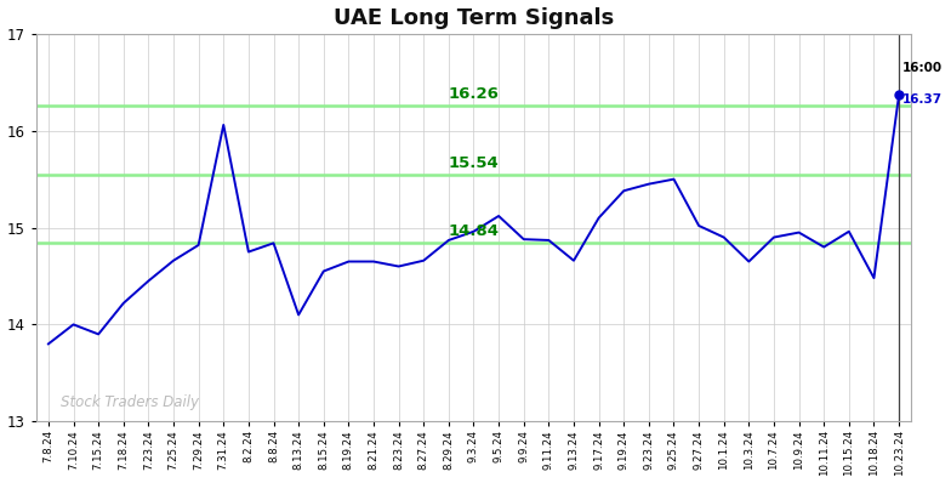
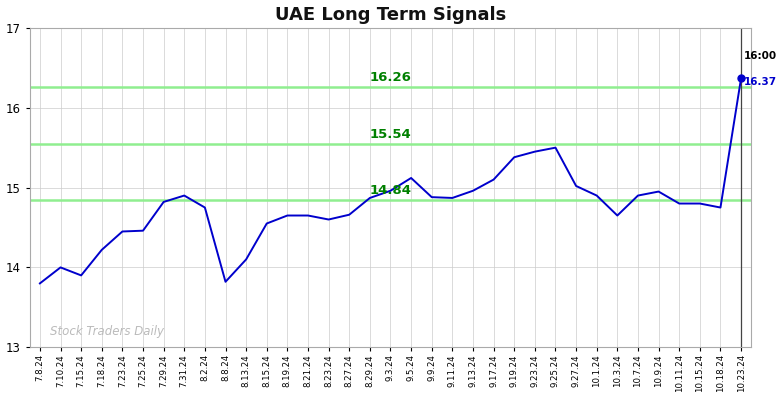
7.25.24: 14.66 -> 14.46
7.31.24: 16.06 -> 14.90
8.8.24: 14.84 -> 13.82
9.13.24: 14.66 -> 14.96
10.15.24: 14.96 -> 14.80
10.18.24: 14.48 -> 14.75
